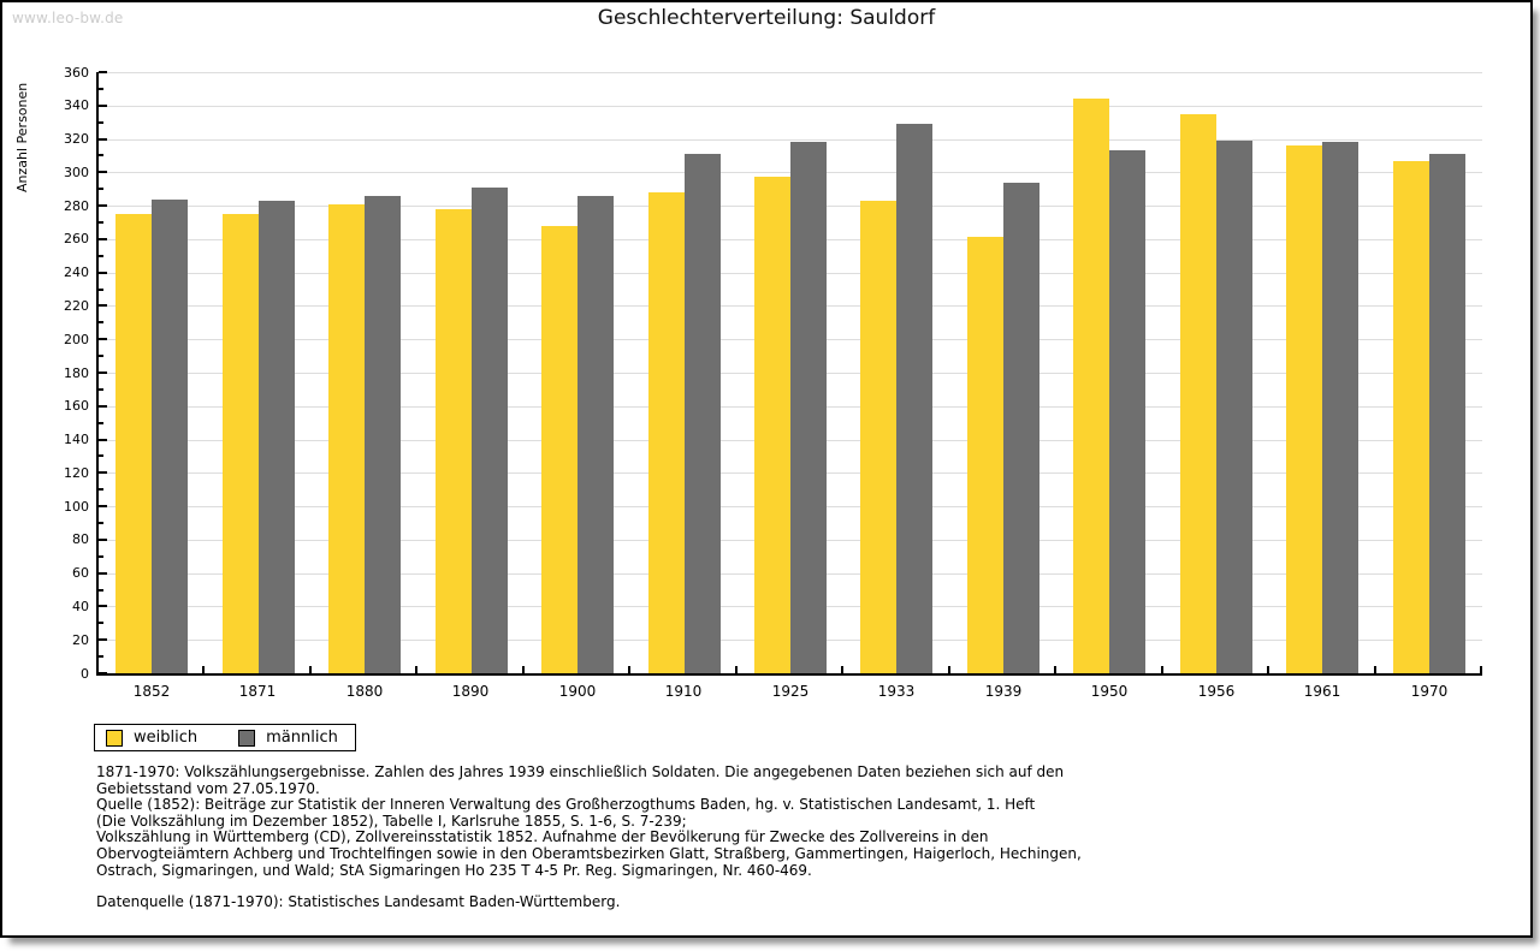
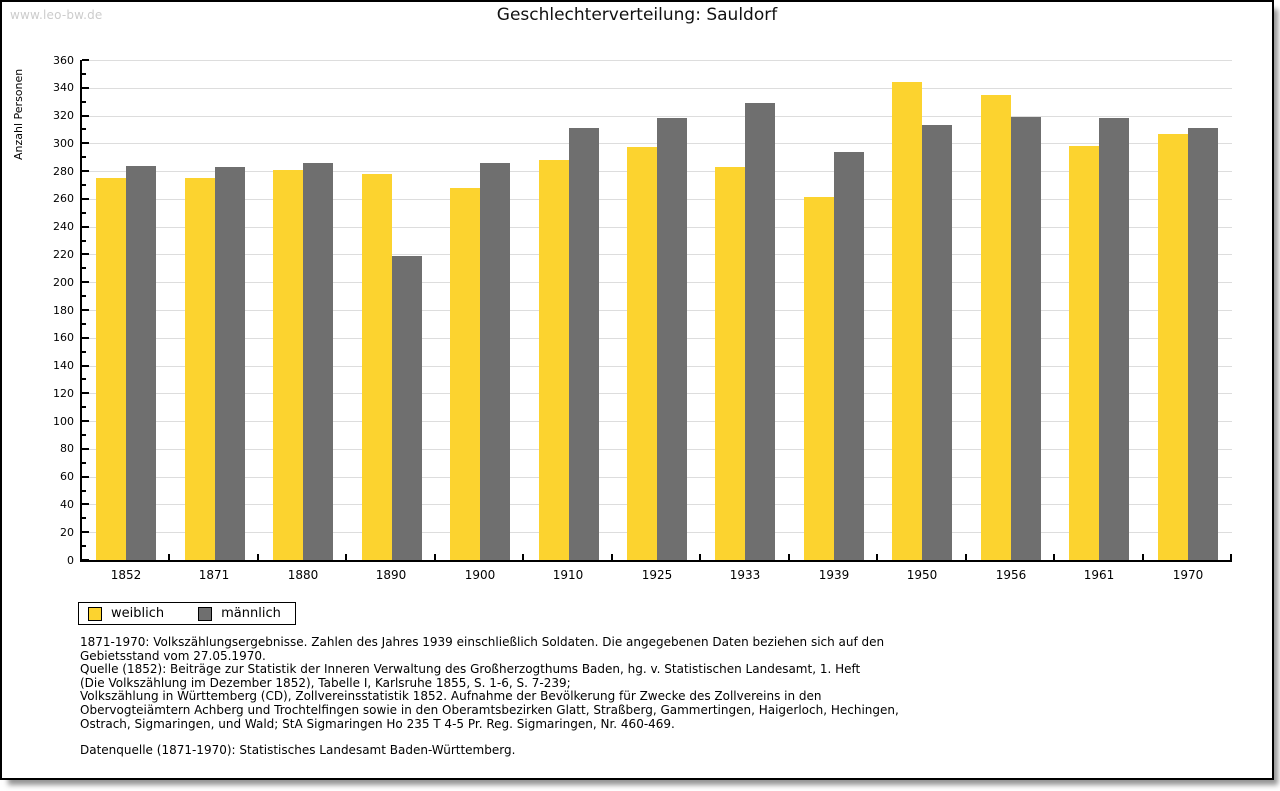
männlich/1890: 291 -> 219
weiblich/1961: 316 -> 298
